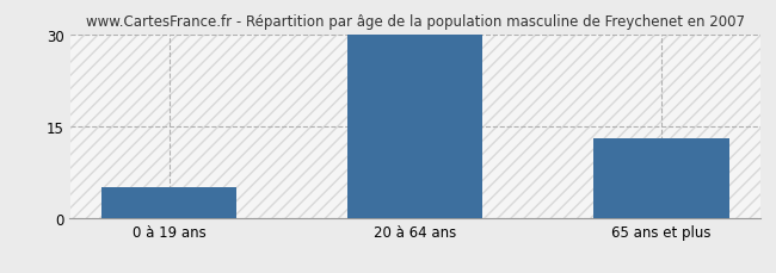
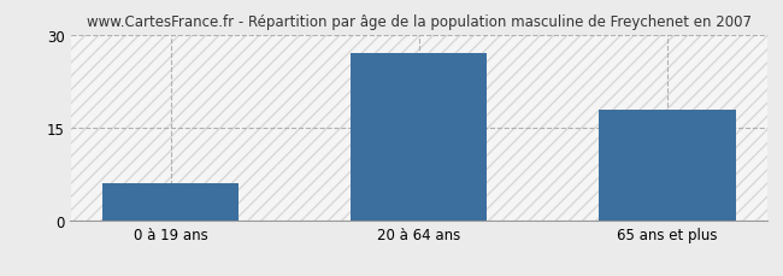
0 à 19 ans: 5 -> 6
20 à 64 ans: 30 -> 27
65 ans et plus: 13 -> 18
